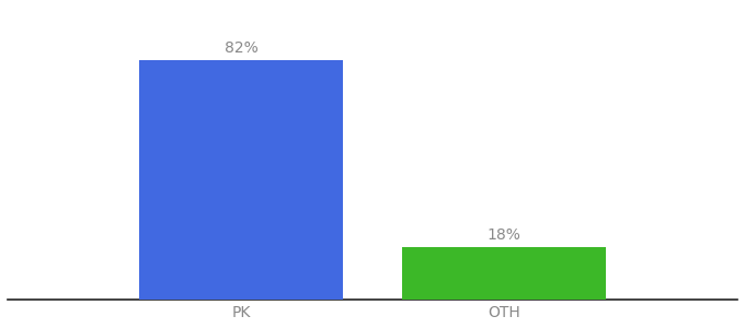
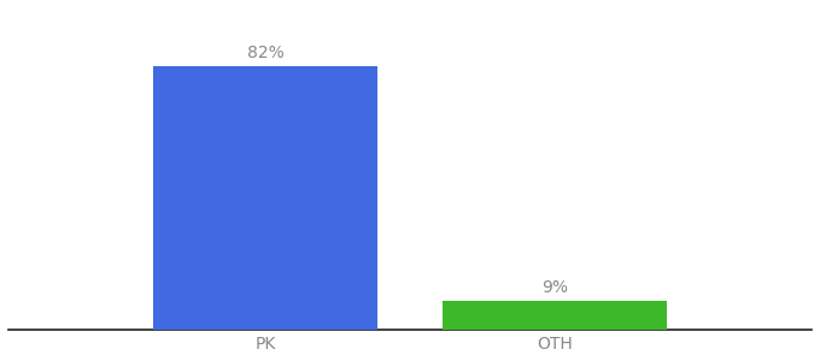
OTH: 18% -> 9%
